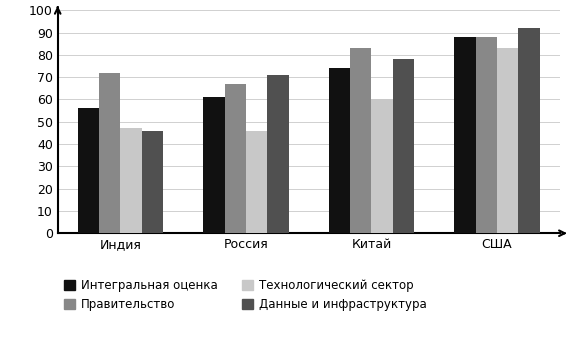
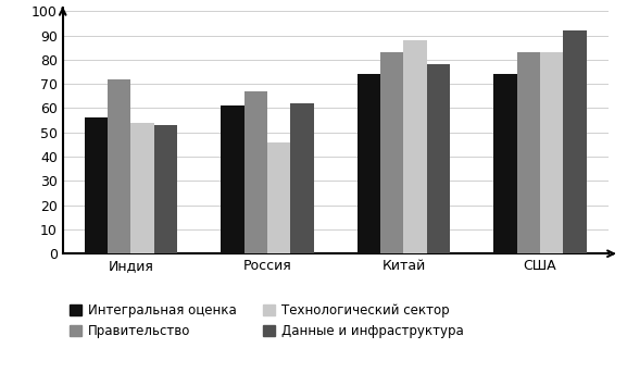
Технологический сектор/Индия: 47 -> 54
Данные и инфраструктура/Индия: 46 -> 53
Данные и инфраструктура/Россия: 71 -> 62
Технологический сектор/Китай: 60 -> 88
Интегральная оценка/США: 88 -> 74
Правительство/США: 88 -> 83
